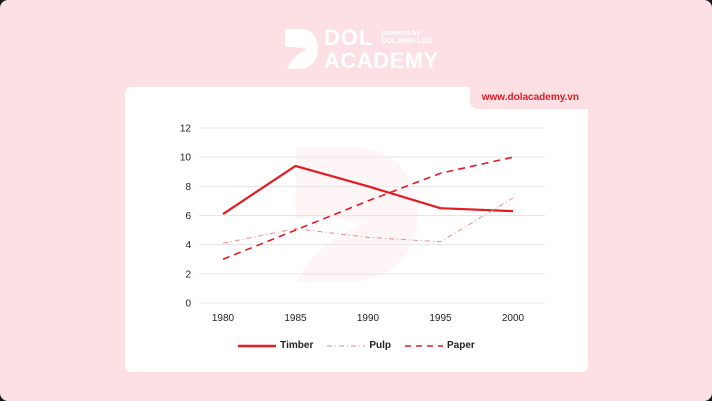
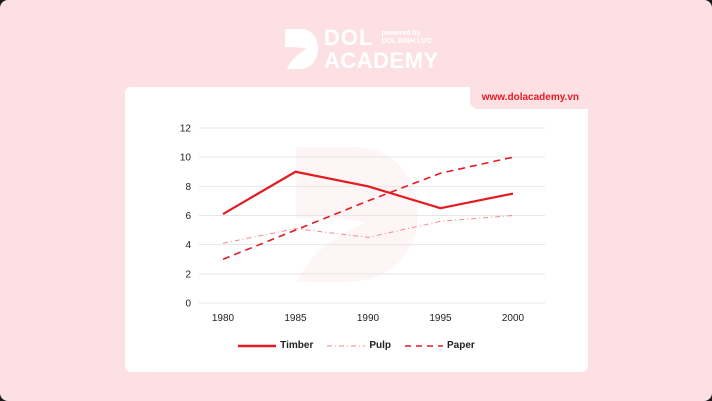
Timber/1985: 9.4 -> 9.0
Pulp/1995: 4.2 -> 5.6
Timber/2000: 6.3 -> 7.5
Pulp/2000: 7.2 -> 6.0
